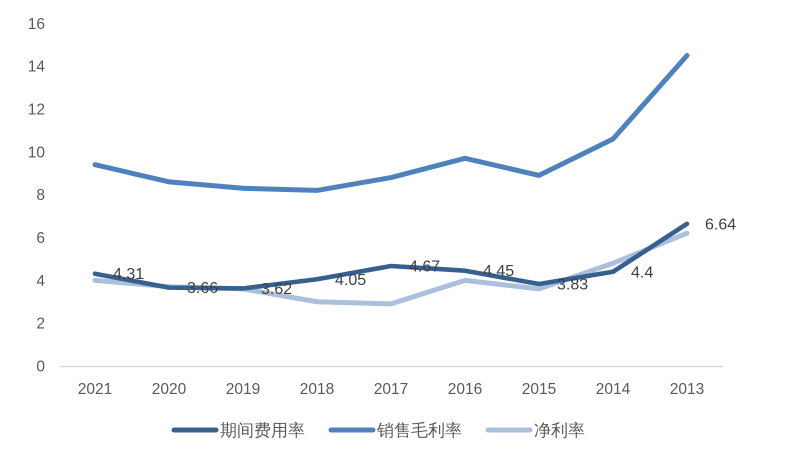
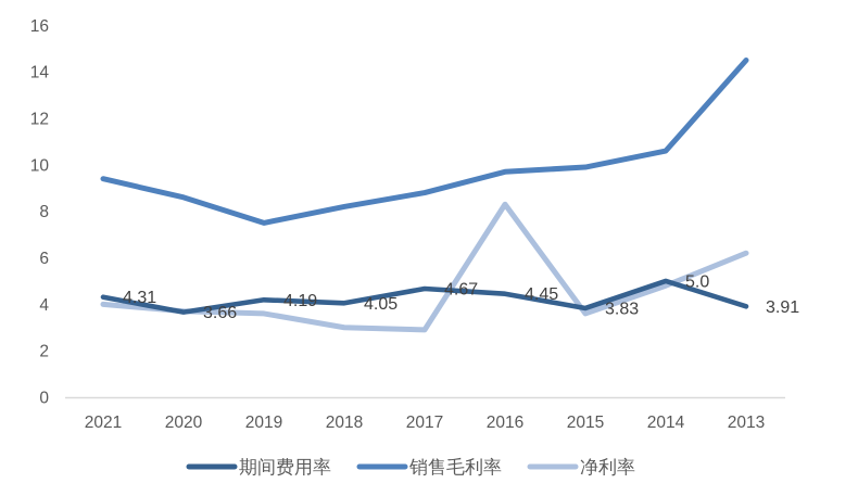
期间费用率/2019: 3.62 -> 4.19
销售毛利率/2019: 8.3 -> 7.5
净利率/2016: 4.0 -> 8.3
销售毛利率/2015: 8.9 -> 9.9
期间费用率/2014: 4.4 -> 5.0
期间费用率/2013: 6.64 -> 3.91
